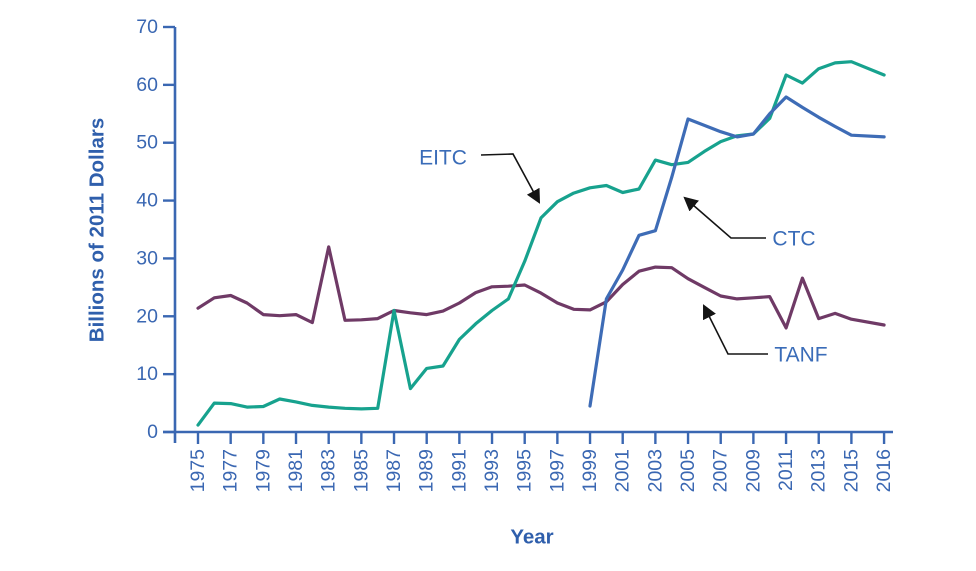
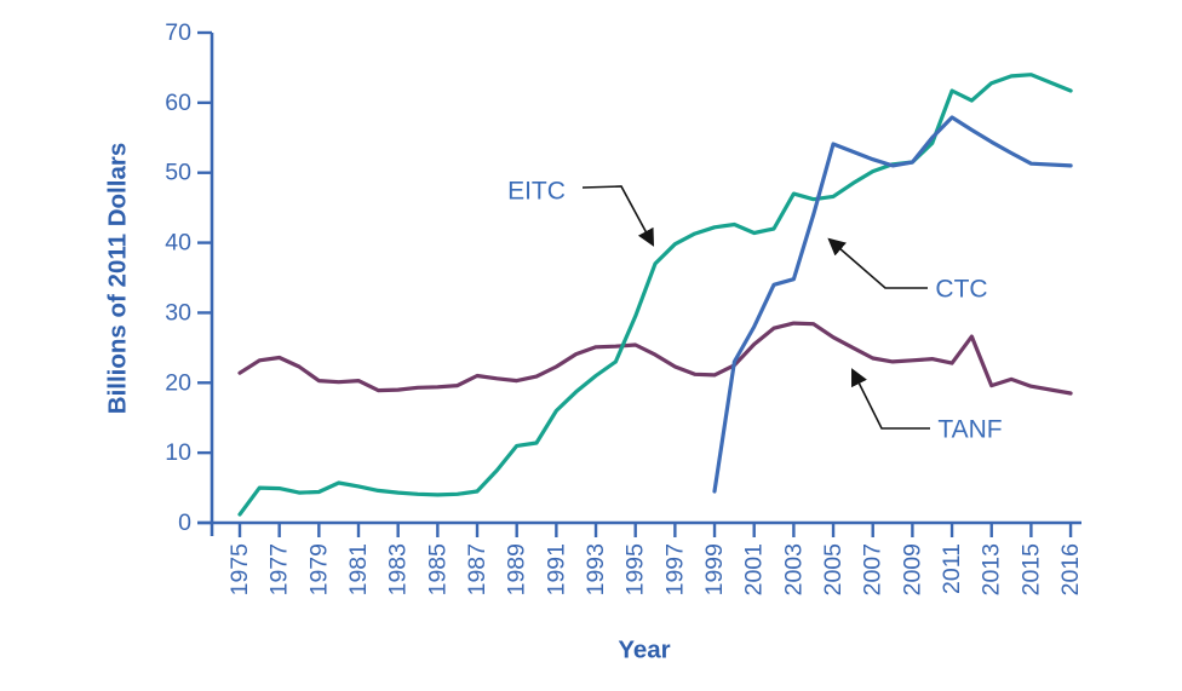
TANF/1983: 32 -> 19
EITC/1987: 21 -> 4
TANF/2011: 18 -> 23
